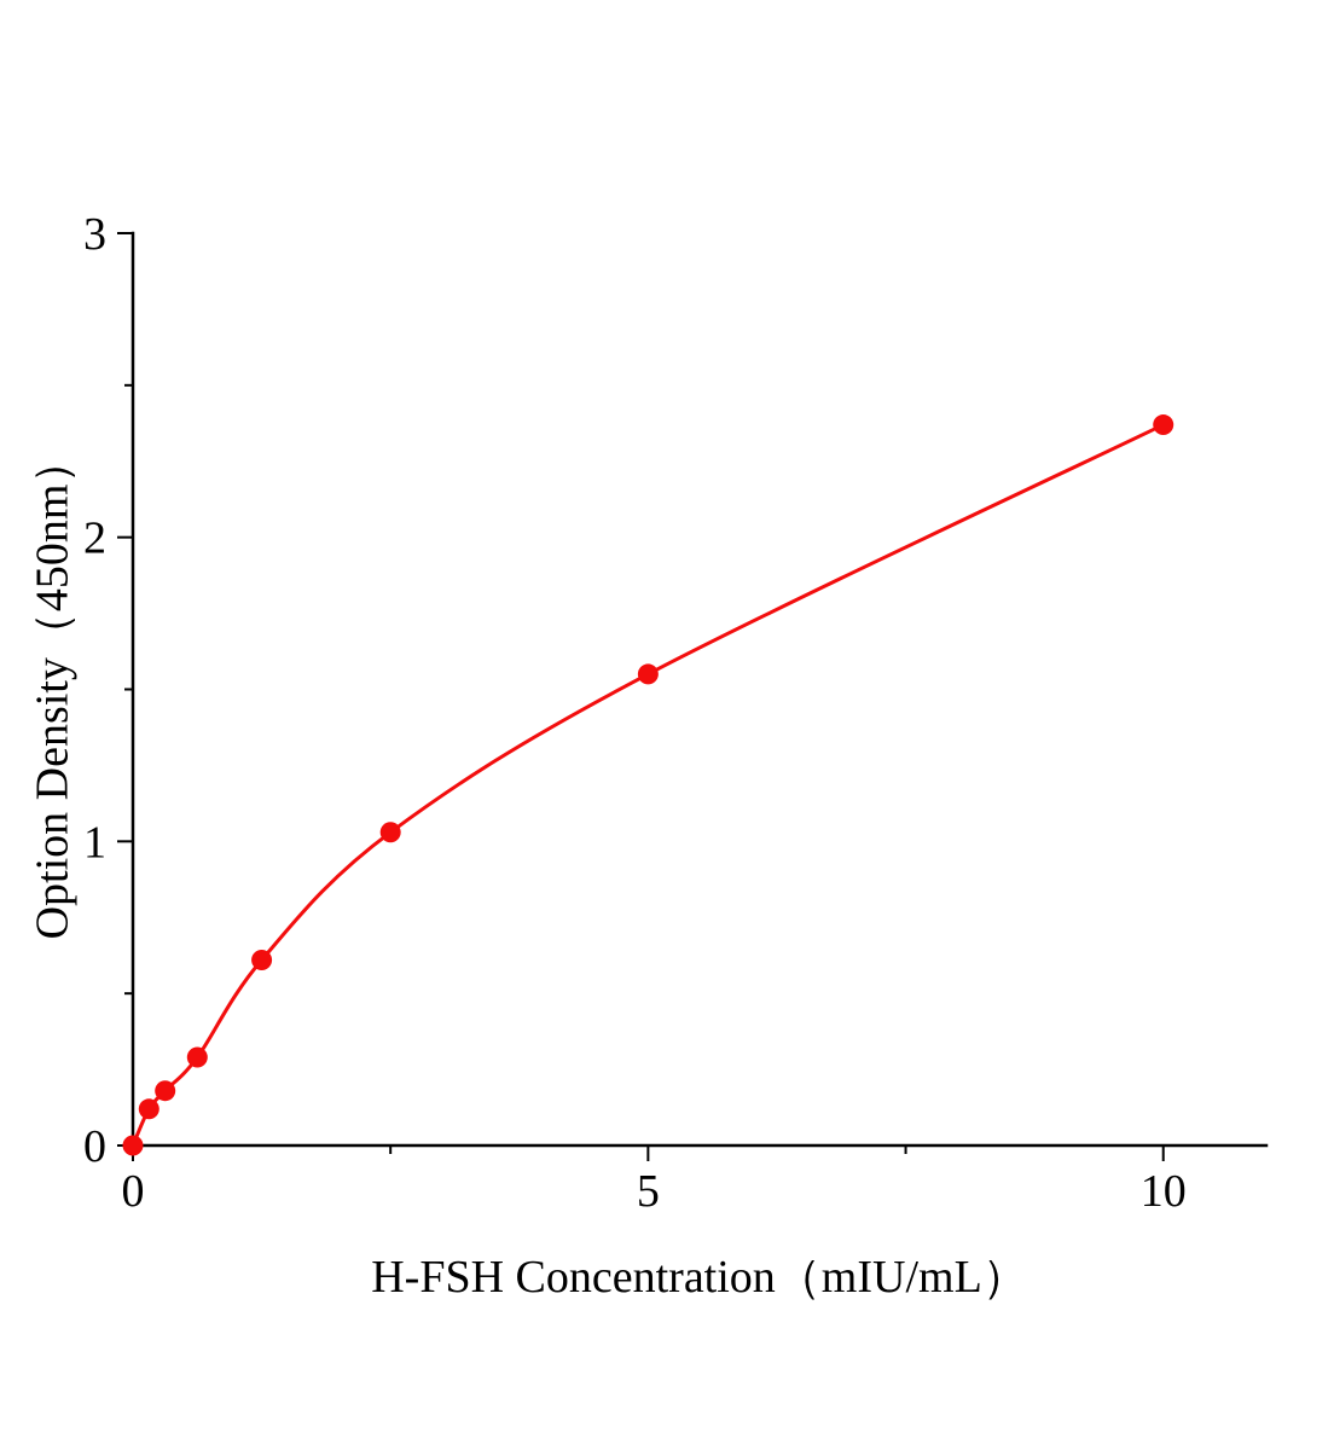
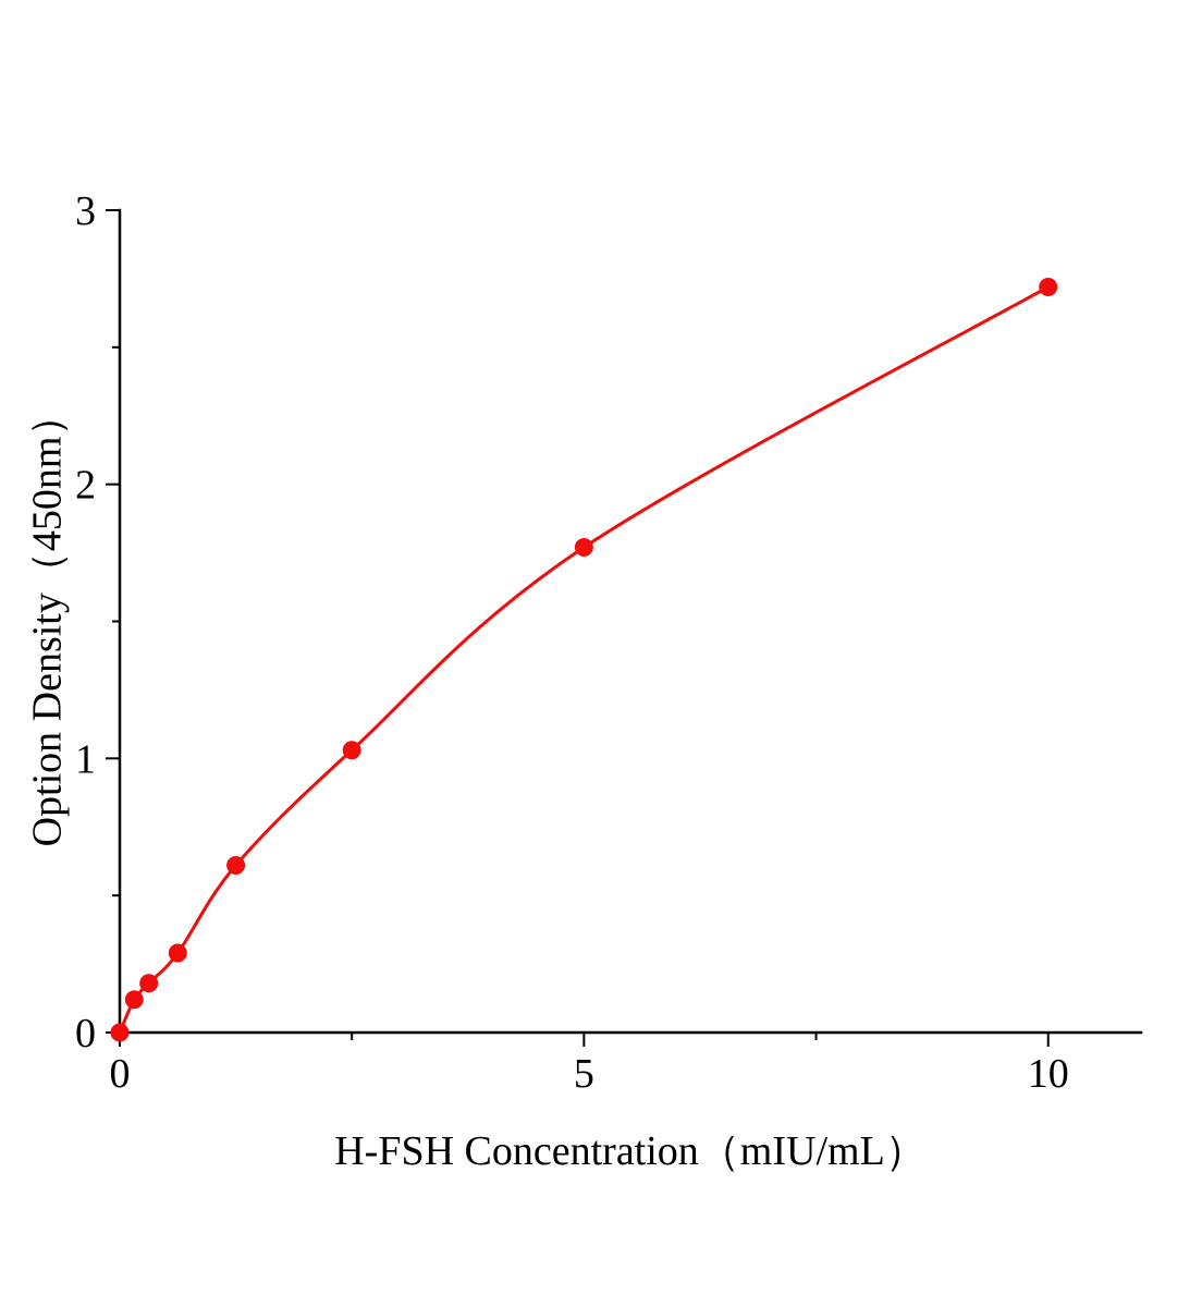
5: 1.55 -> 1.77
10: 2.37 -> 2.72
